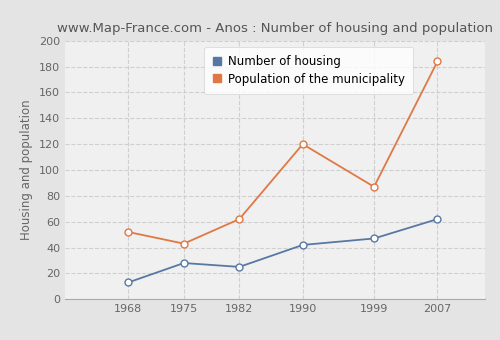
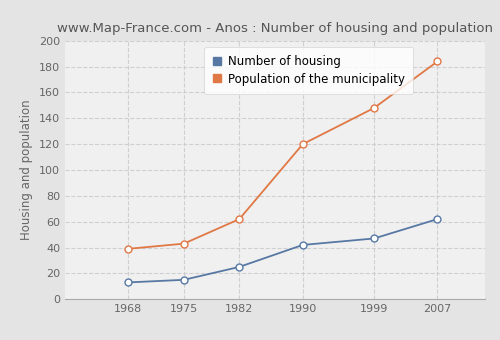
Population of the municipality/1968: 52 -> 39
Number of housing/1975: 28 -> 15
Population of the municipality/1999: 87 -> 148
